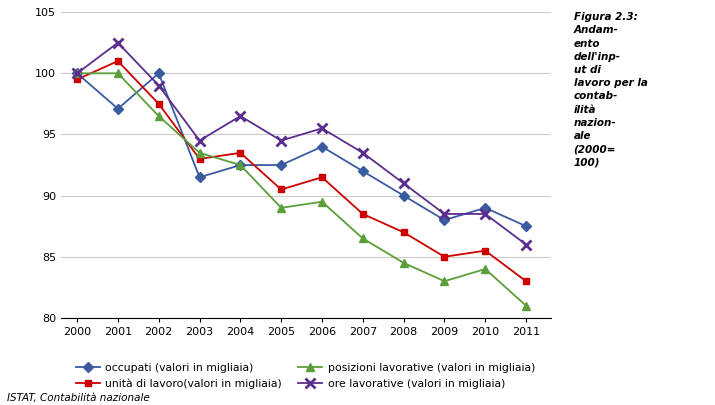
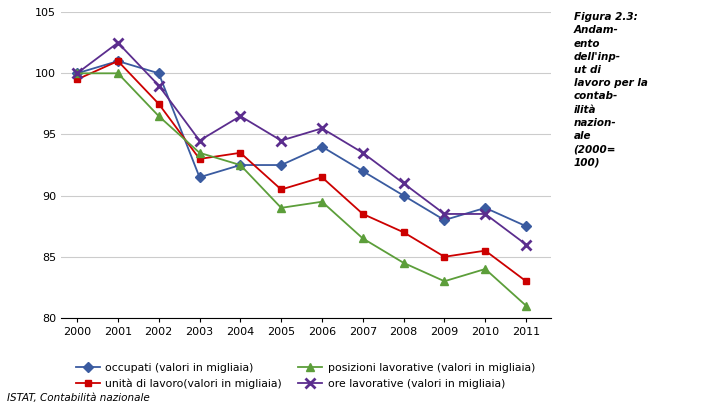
occupati (valori in migliaia)/2001: 97.1 -> 101.0
